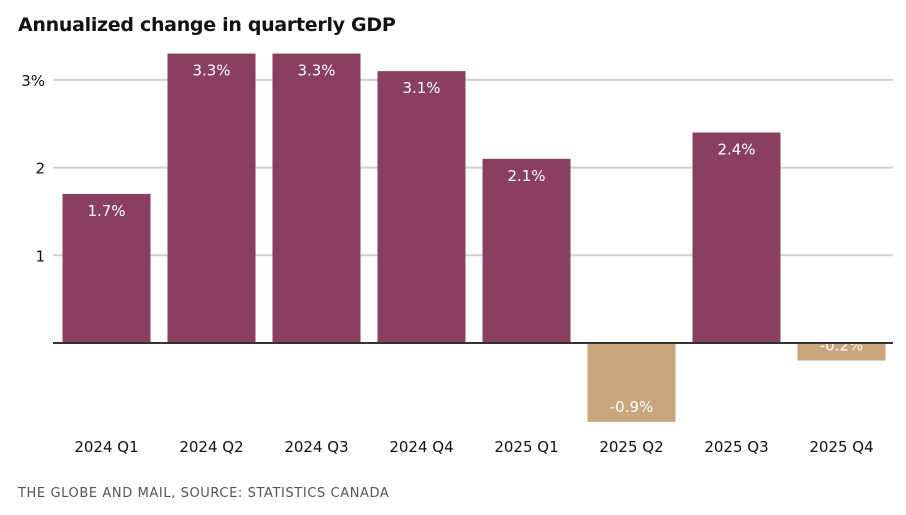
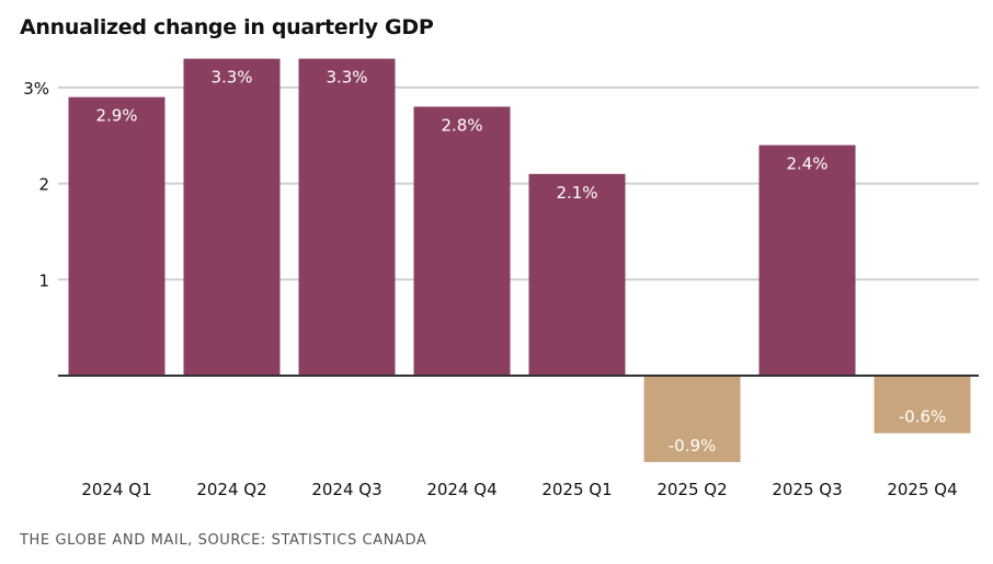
2024 Q1: 1.7% -> 2.9%
2024 Q4: 3.1% -> 2.8%
2025 Q4: -0.2% -> -0.6%
